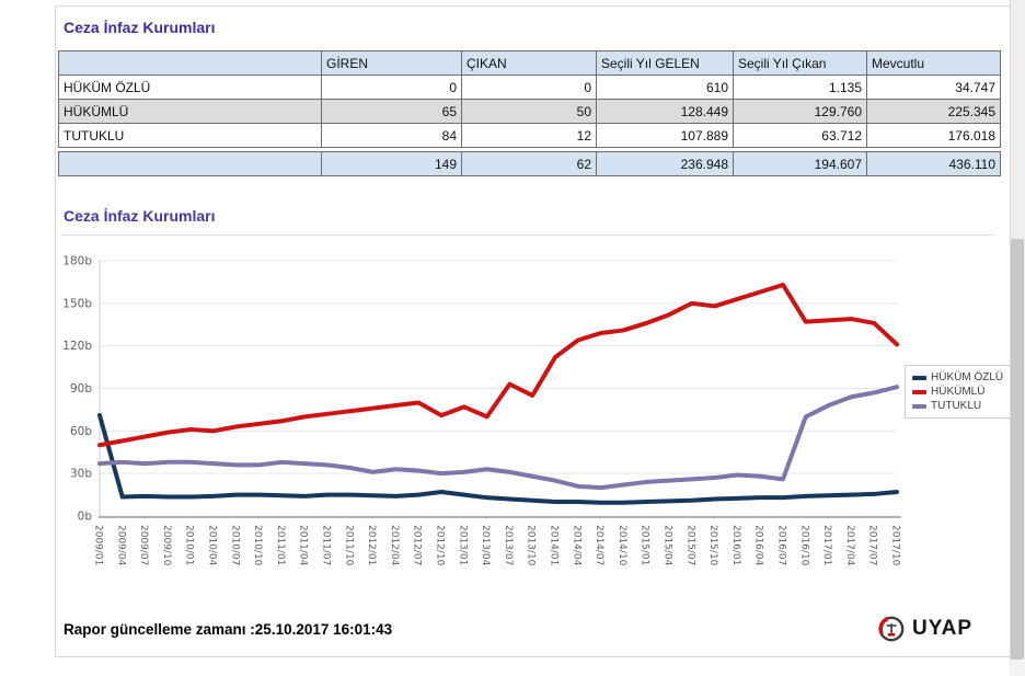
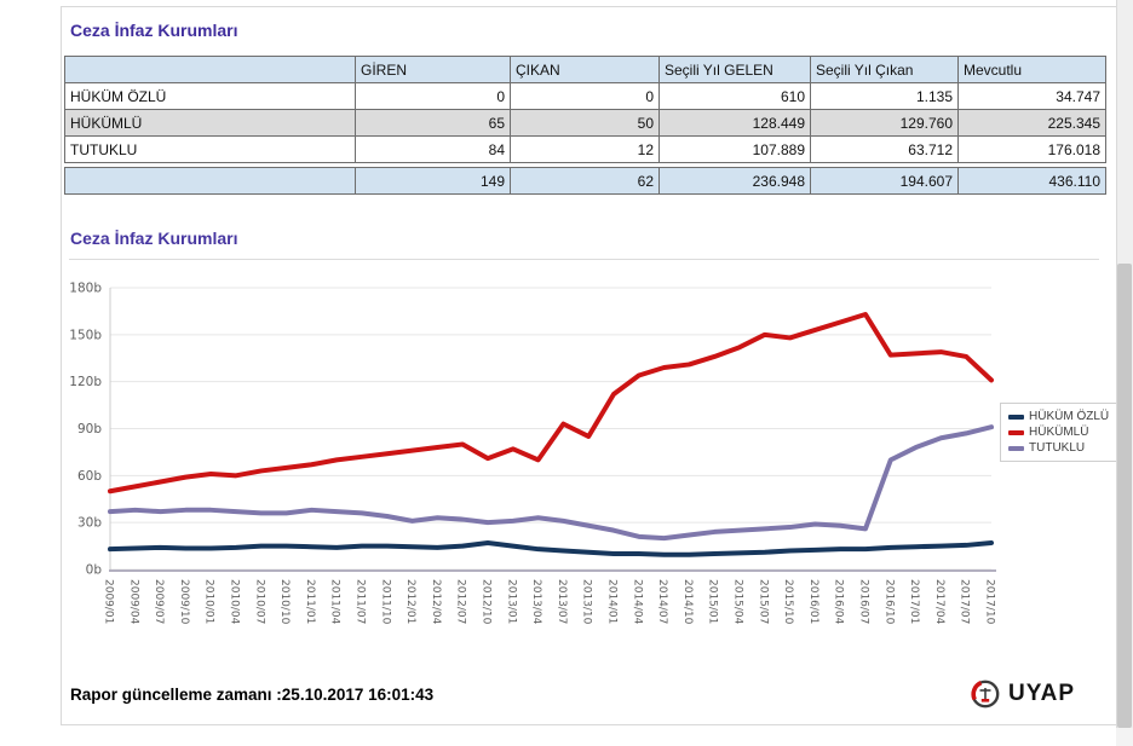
HÜKÜM ÖZLÜ/2009/01: 71b -> 13b
